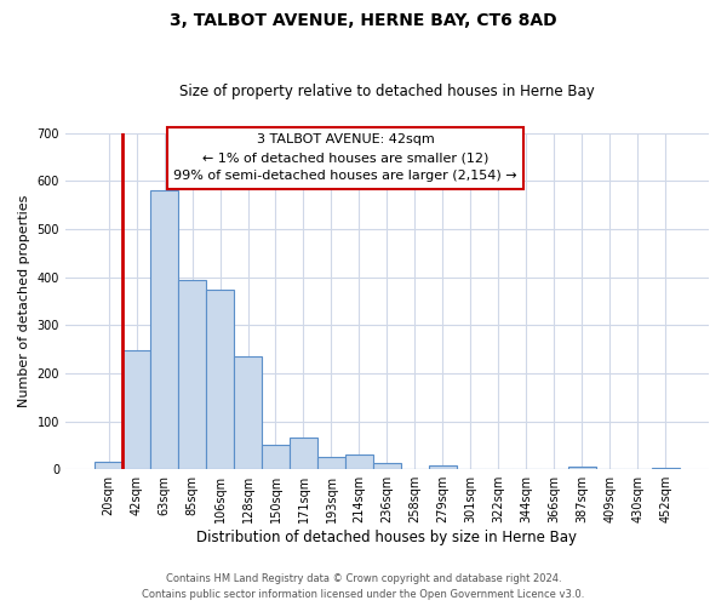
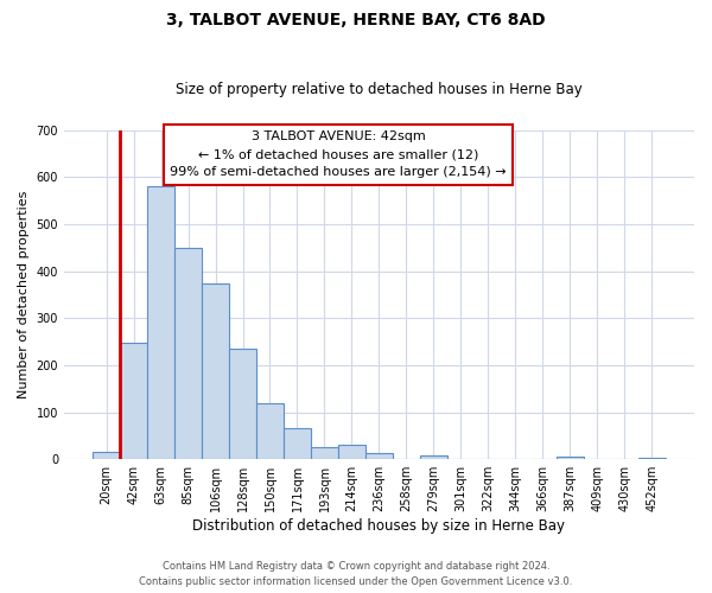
85sqm: 395 -> 450
150sqm: 50 -> 120
